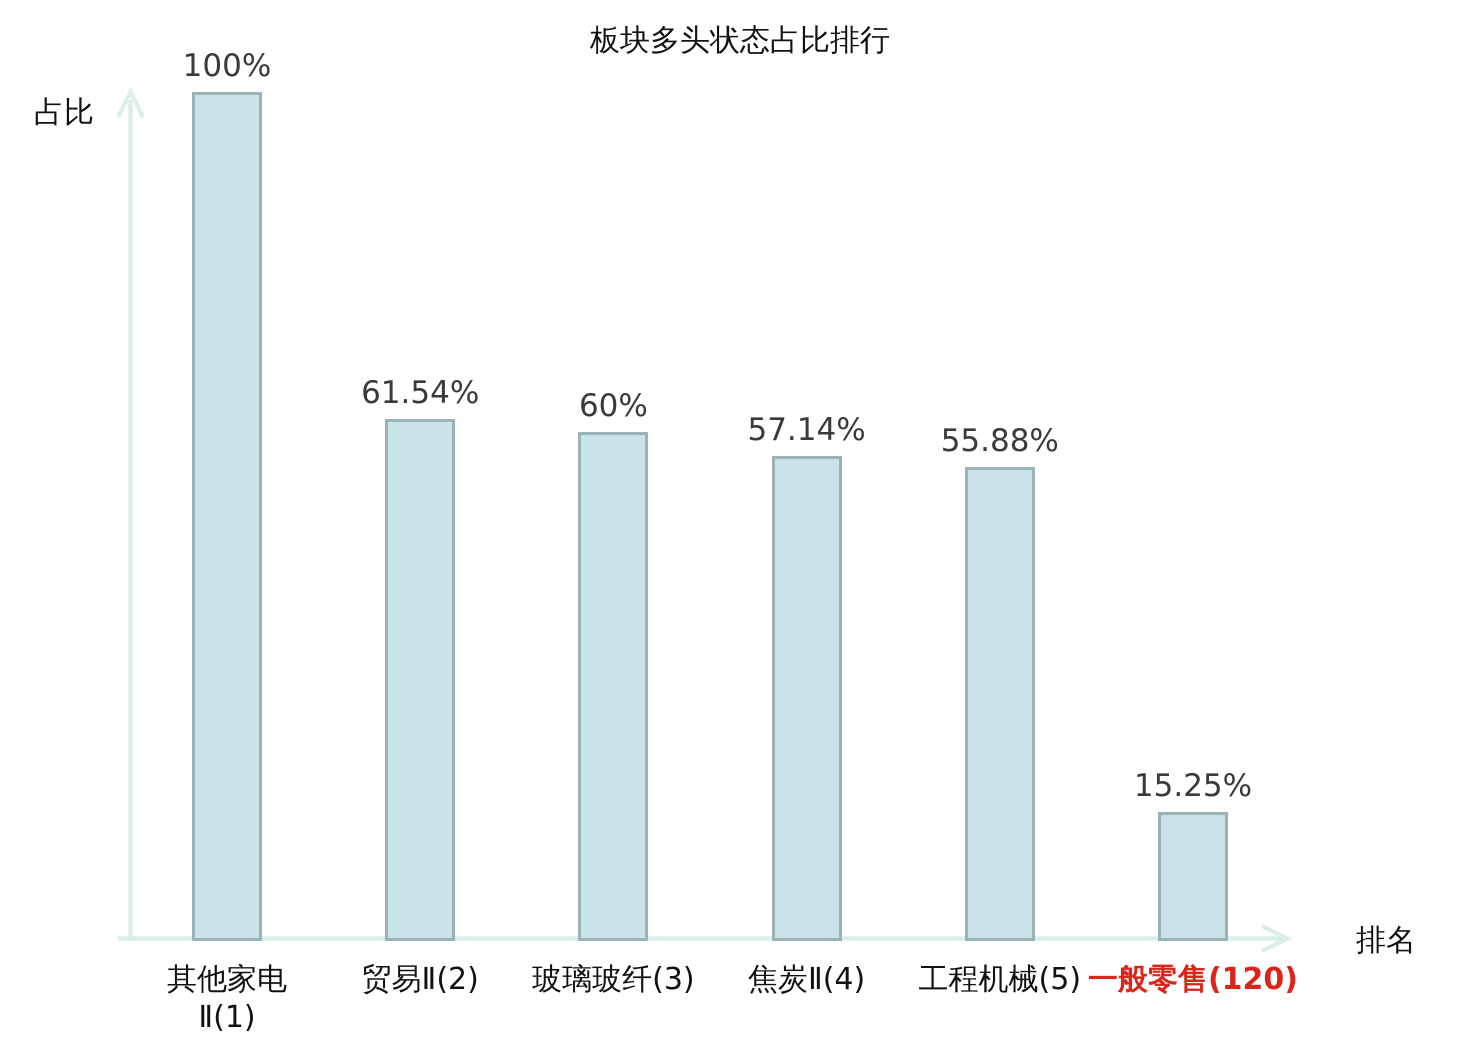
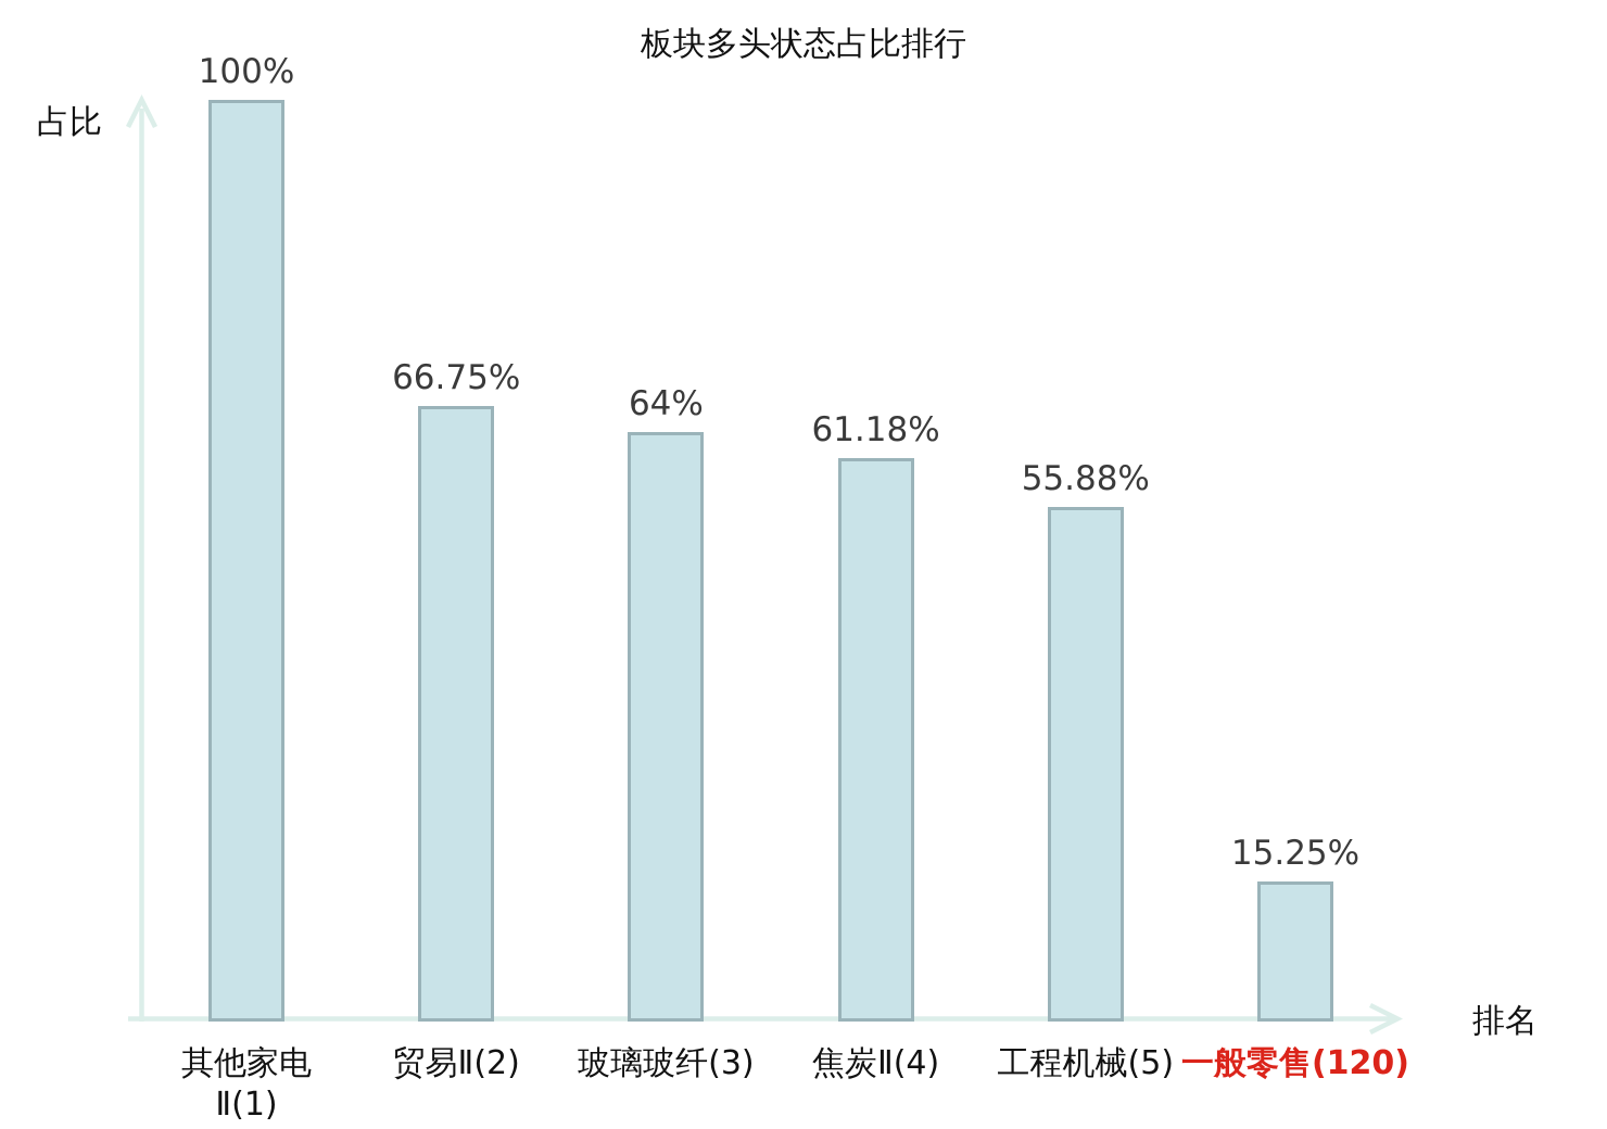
贸易Ⅱ(2): 61.54% -> 66.75%
玻璃玻纤(3): 60% -> 64%
焦炭Ⅱ(4): 57.14% -> 61.18%
